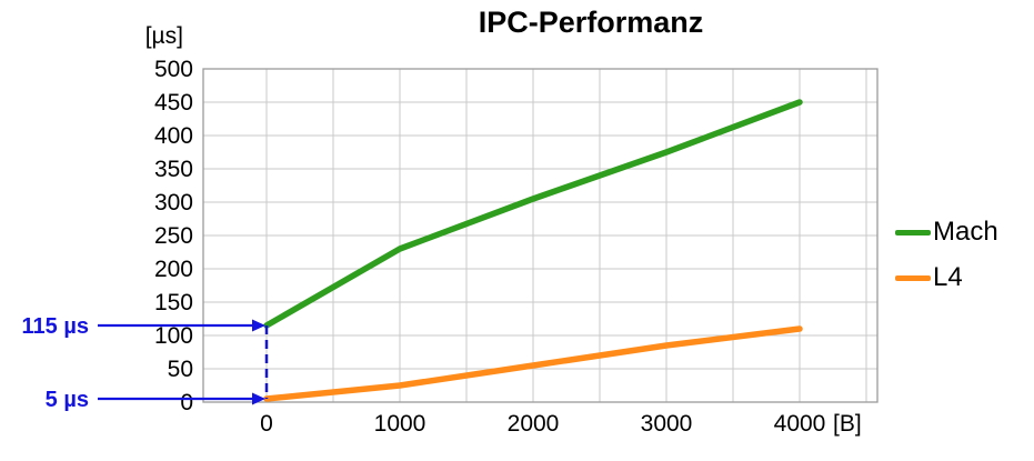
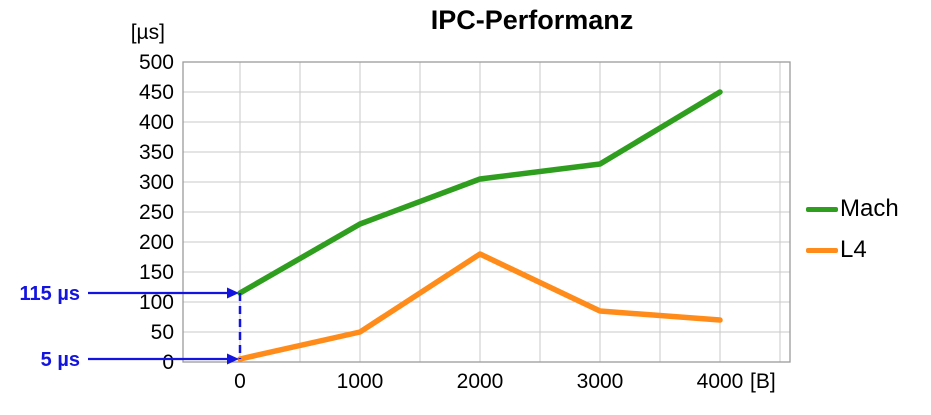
L4/1000: 20 -> 50
L4/2000: 60 -> 180
Mach/3000: 380 -> 330
L4/4000: 110 -> 70
